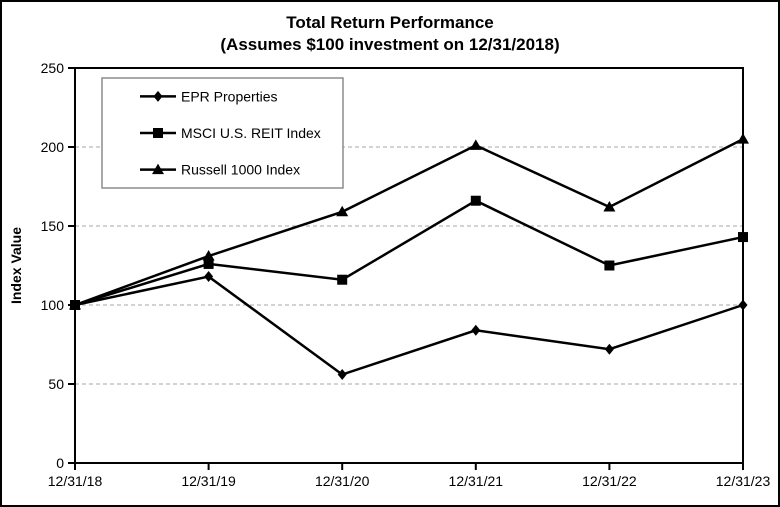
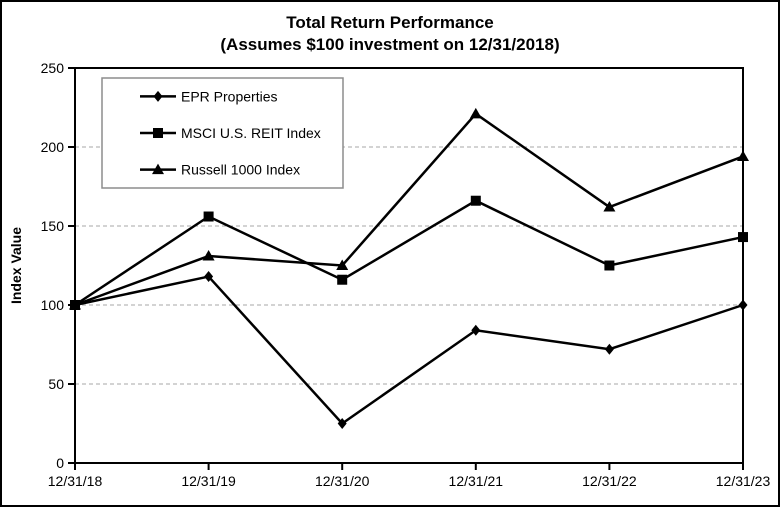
MSCI U.S. REIT Index/12/31/19: 126 -> 156
EPR Properties/12/31/20: 56 -> 25
Russell 1000 Index/12/31/20: 159 -> 125
Russell 1000 Index/12/31/21: 201 -> 221
Russell 1000 Index/12/31/23: 205 -> 194
